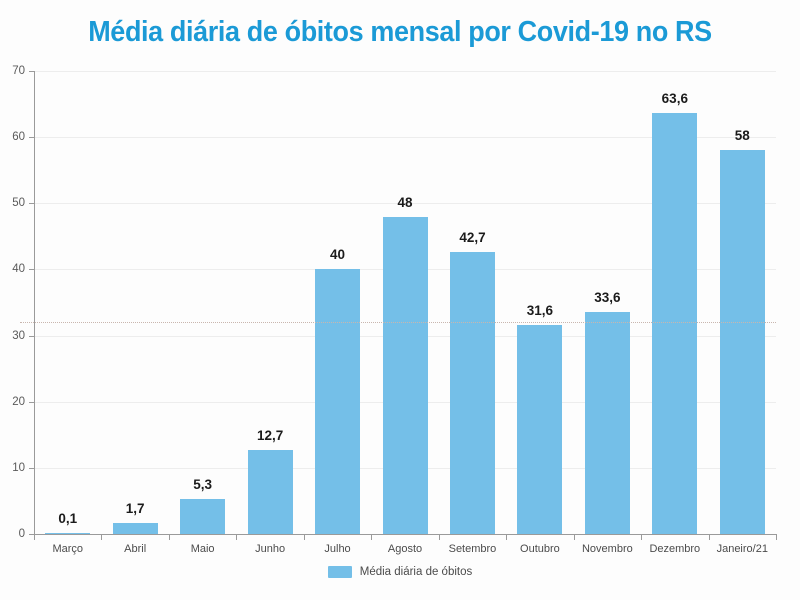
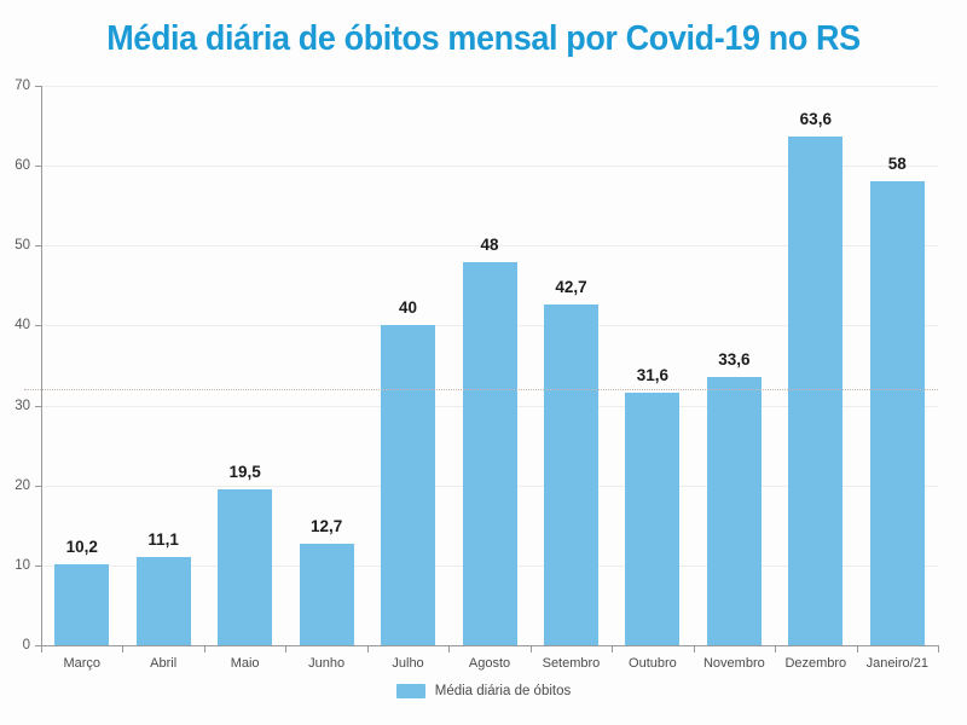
Março: 0,1 -> 10,2
Abril: 1,7 -> 11,1
Maio: 5,3 -> 19,5
